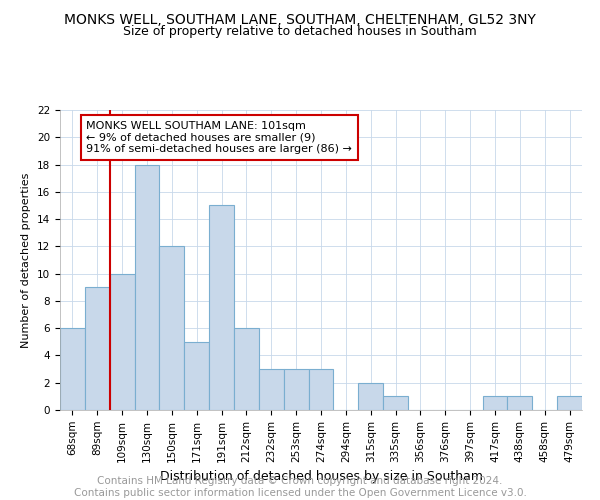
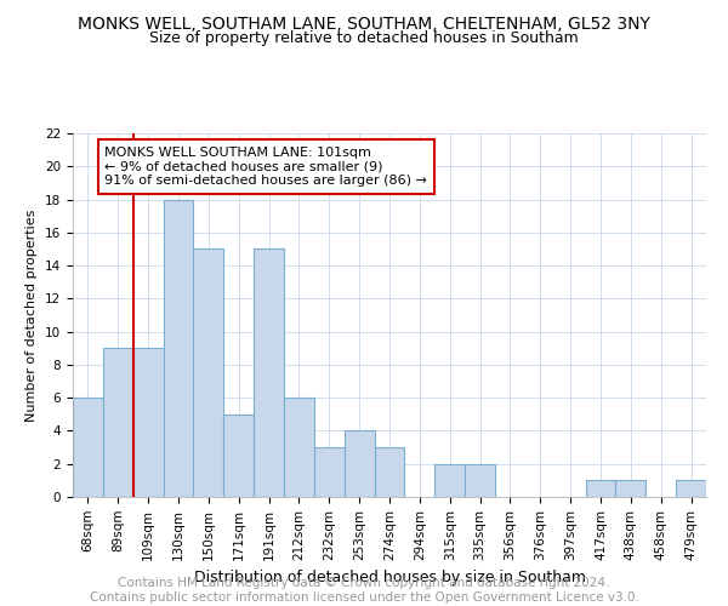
109sqm: 10 -> 9
150sqm: 12 -> 15
253sqm: 3 -> 4
335sqm: 1 -> 2
